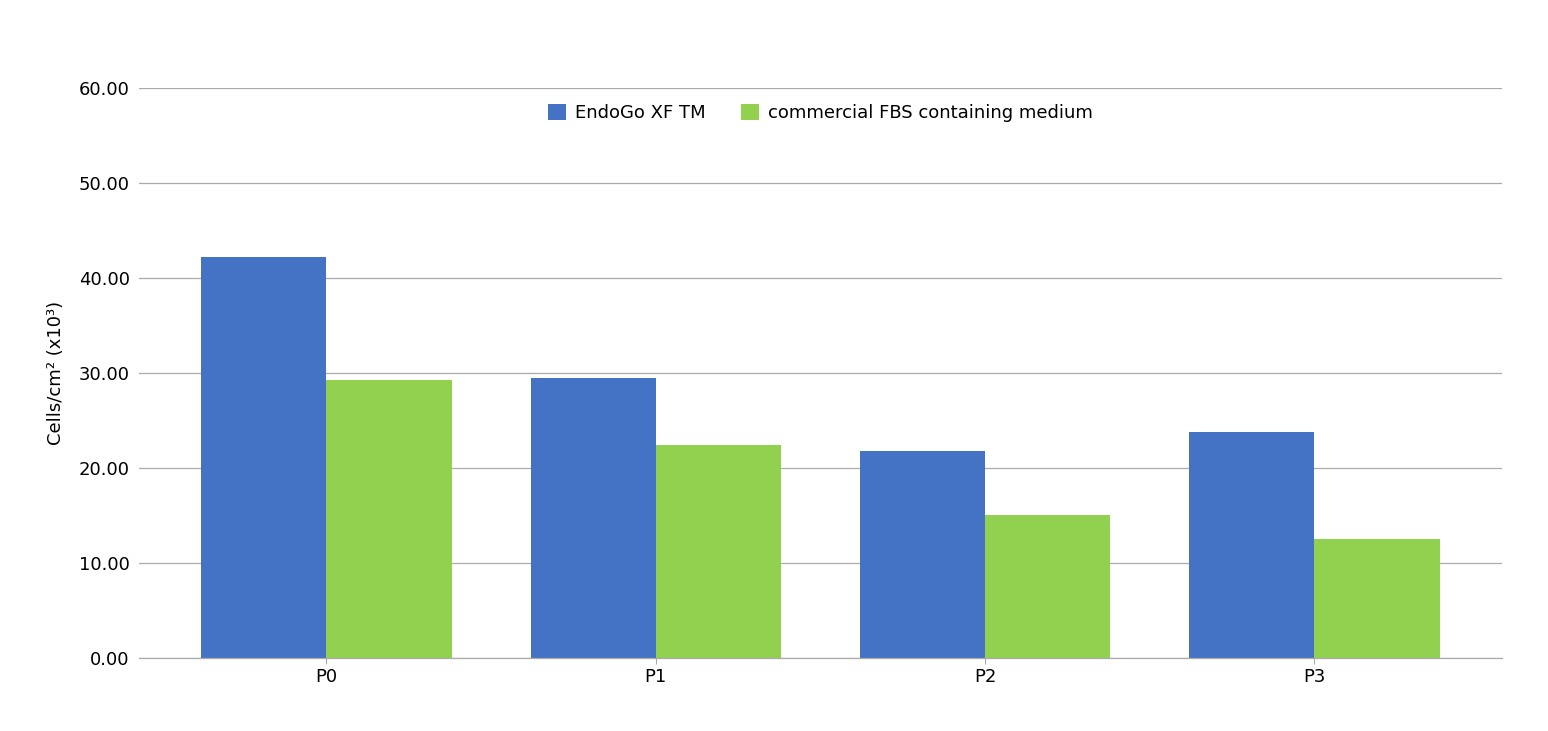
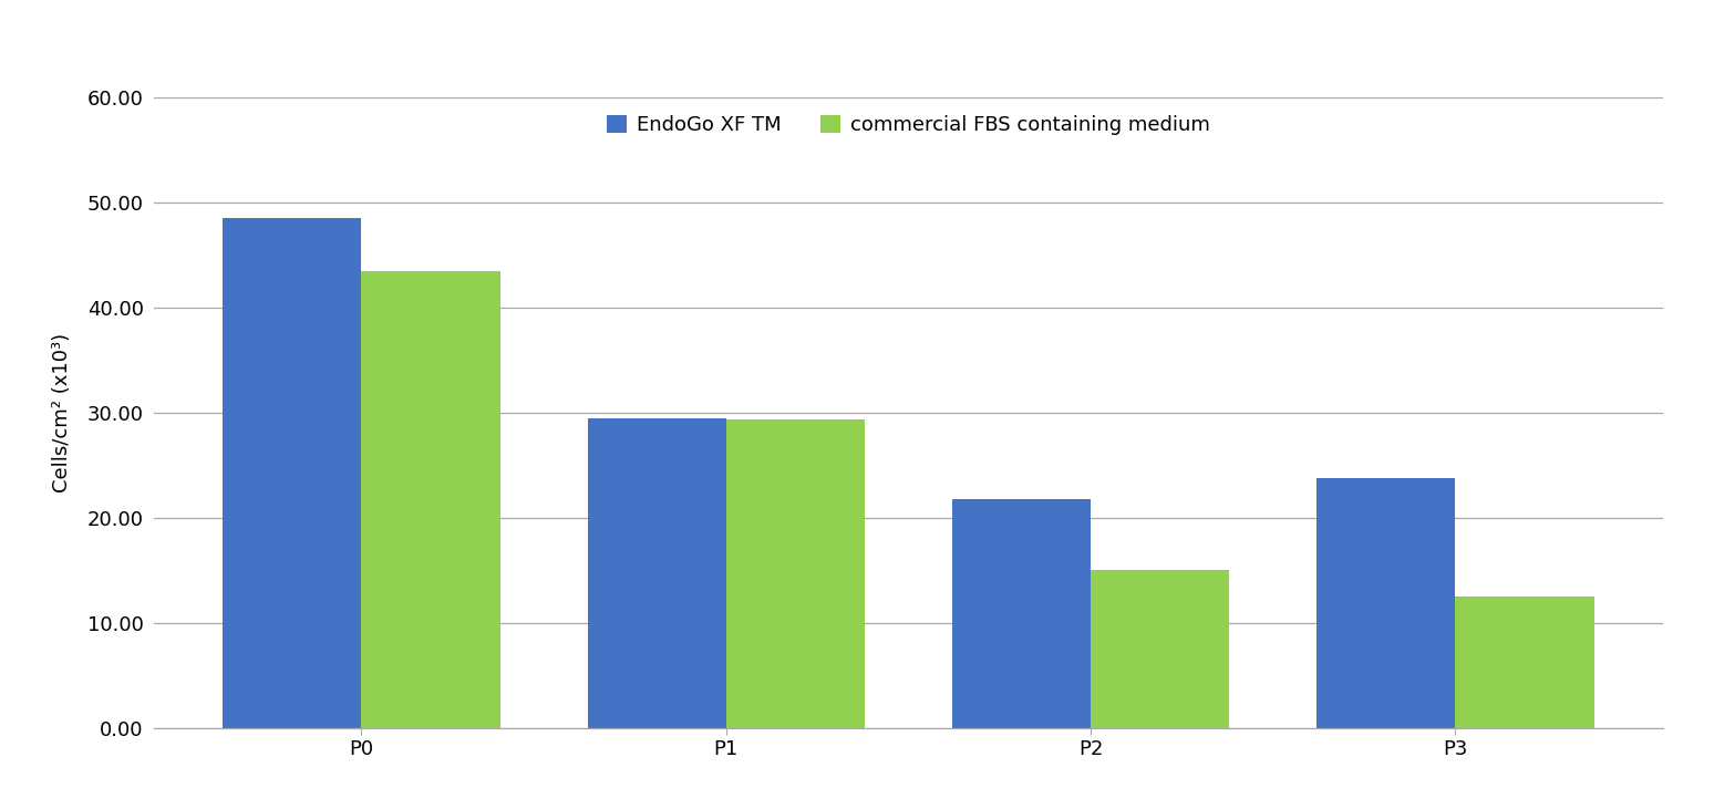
EndoGo XF TM/P0: 42.2 -> 48.5
commercial FBS containing medium/P0: 29.2 -> 43.5
commercial FBS containing medium/P1: 22.4 -> 29.4
